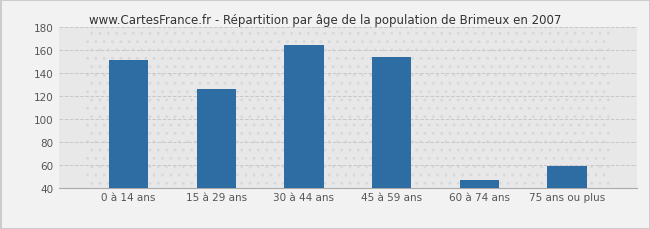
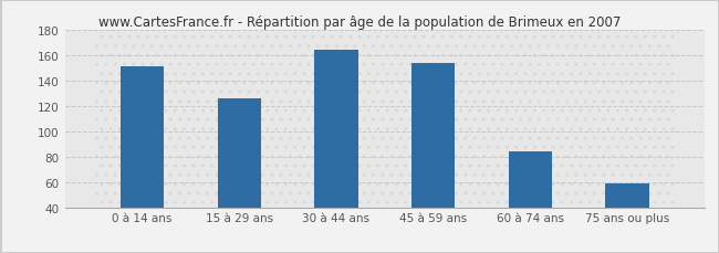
60 à 74 ans: 47 -> 84
